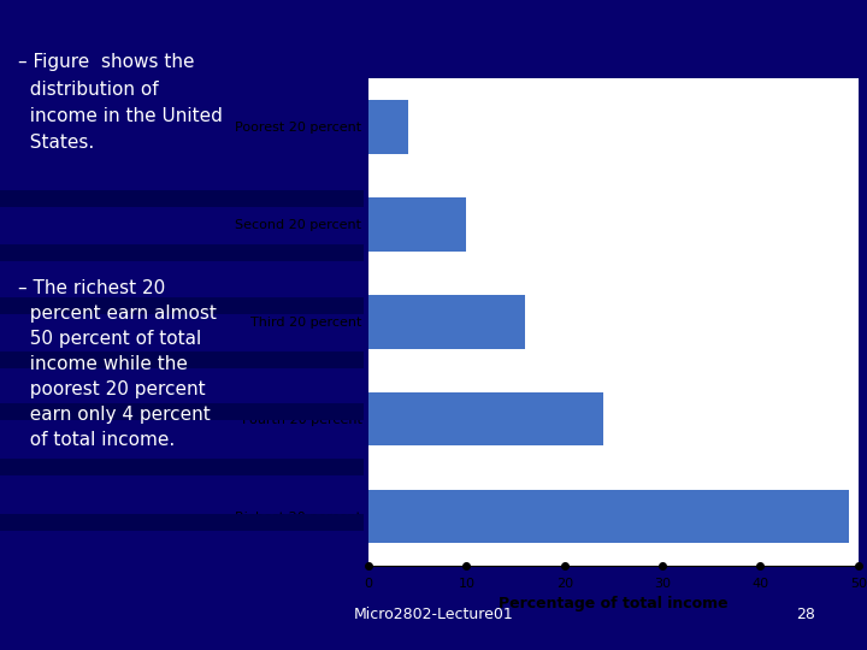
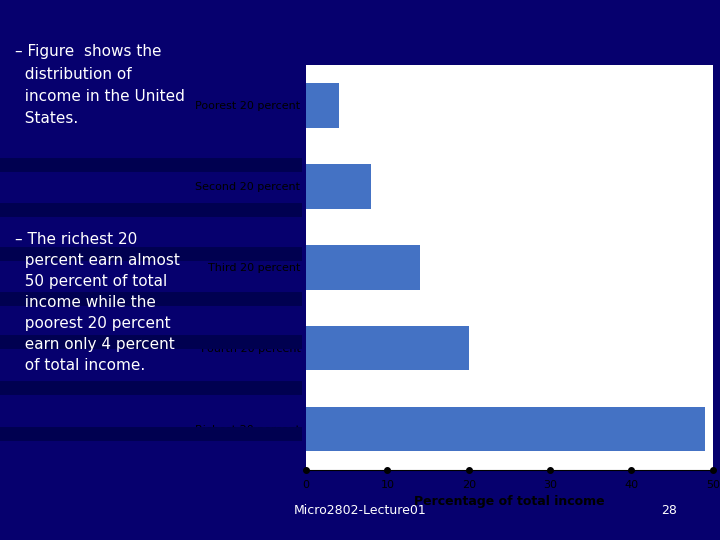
Second 20 percent: 10 -> 8
Third 20 percent: 16 -> 14
Fourth 20 percent: 24 -> 20
